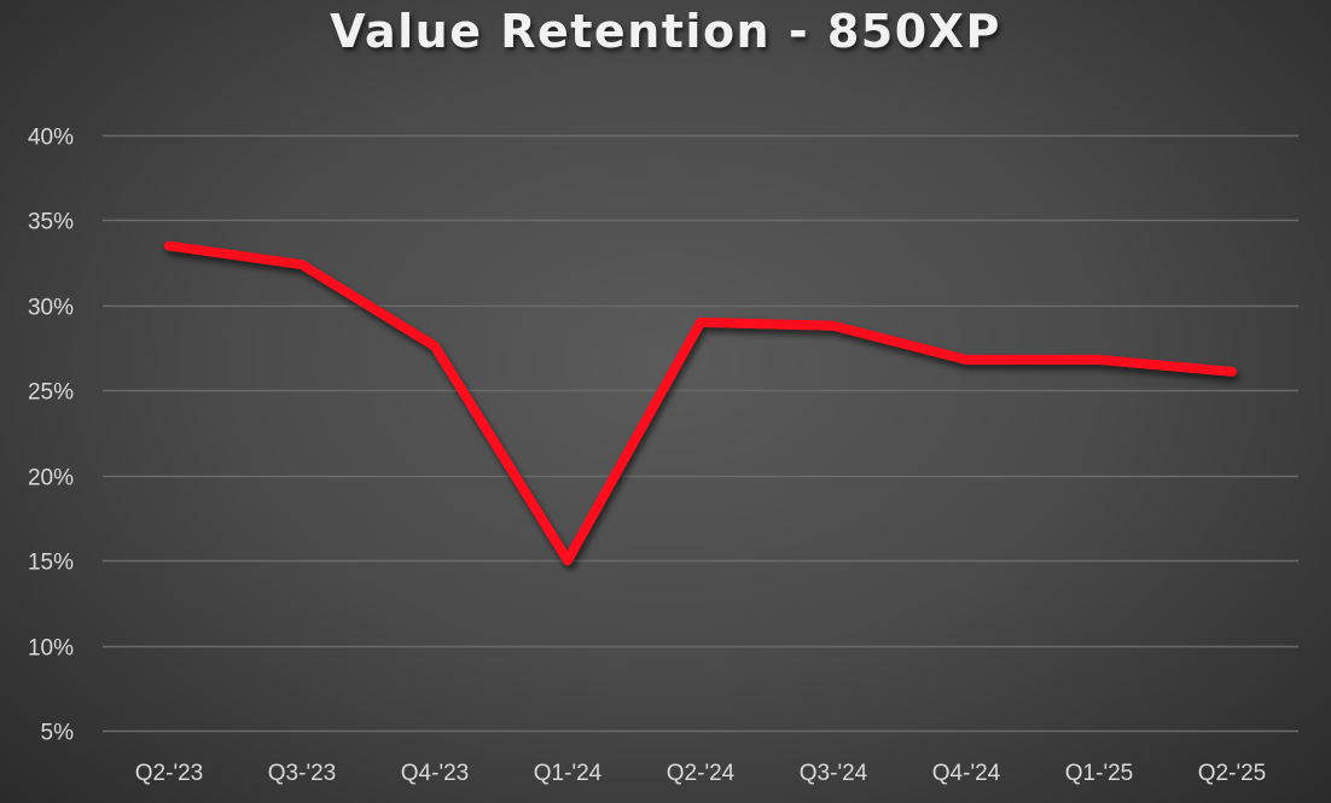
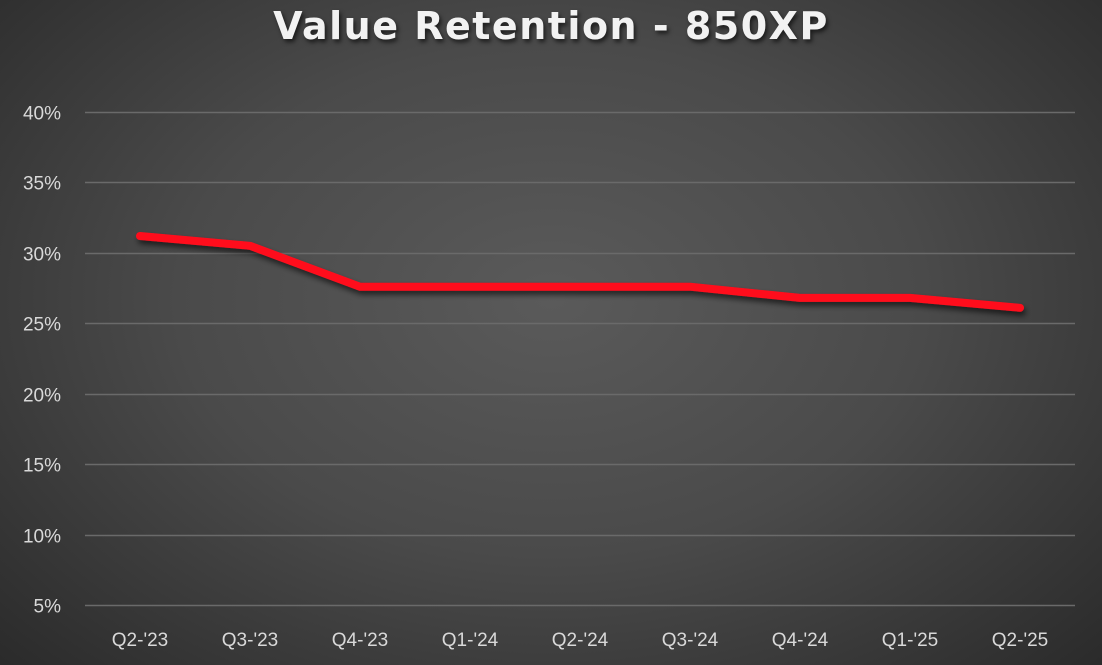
Q2-'23: 33.5% -> 31.2%
Q3-'23: 32.4% -> 30.5%
Q1-'24: 15.0% -> 27.6%
Q2-'24: 29.0% -> 27.6%
Q3-'24: 28.8% -> 27.6%
